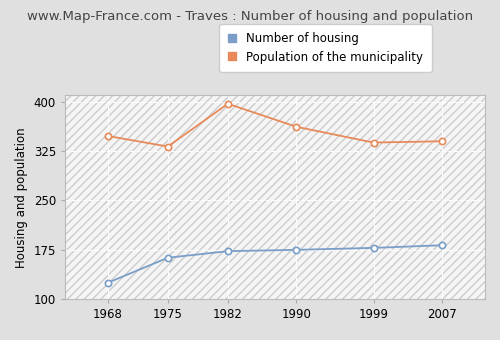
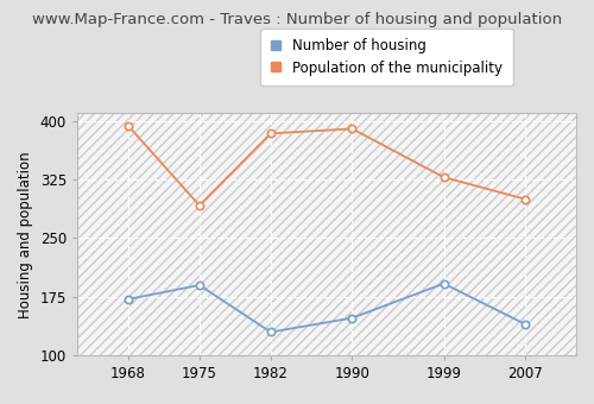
Number of housing/1968: 125 -> 172
Population of the municipality/1968: 348 -> 394
Number of housing/1975: 163 -> 190
Population of the municipality/1975: 332 -> 292
Number of housing/1982: 173 -> 130
Population of the municipality/1982: 397 -> 384
Number of housing/1990: 175 -> 148
Population of the municipality/1990: 362 -> 390
Number of housing/1999: 178 -> 192
Population of the municipality/1999: 338 -> 328
Number of housing/2007: 182 -> 140
Population of the municipality/2007: 340 -> 300
